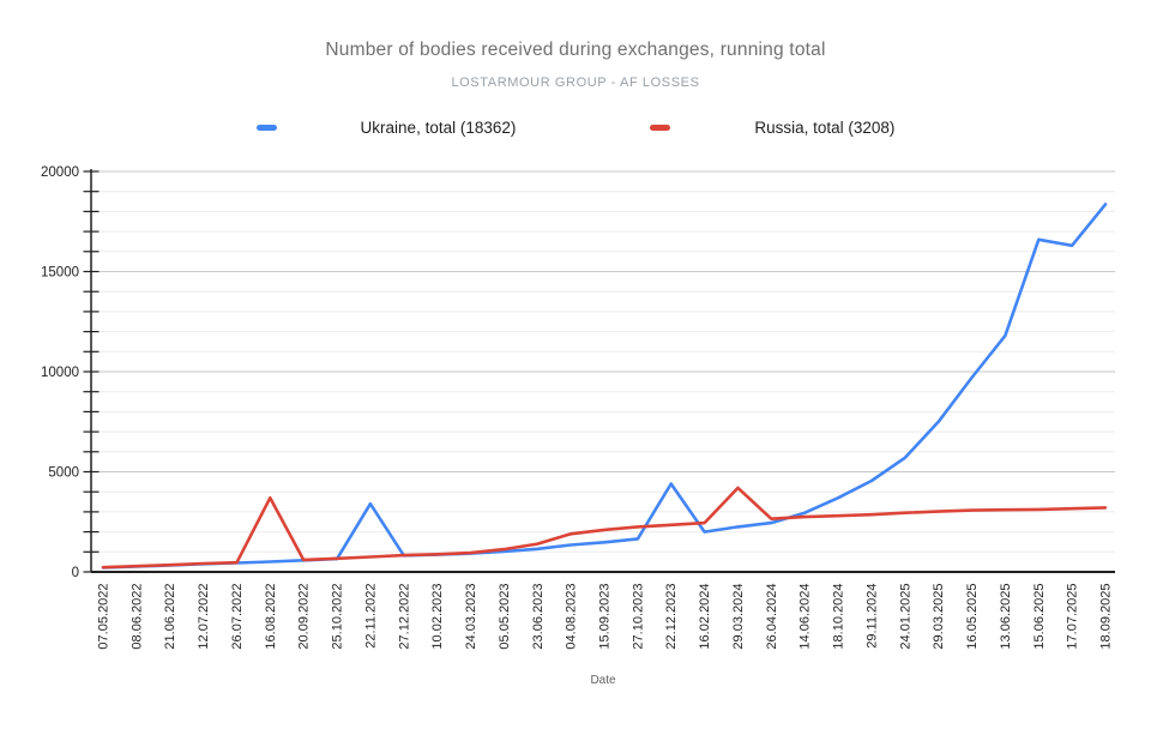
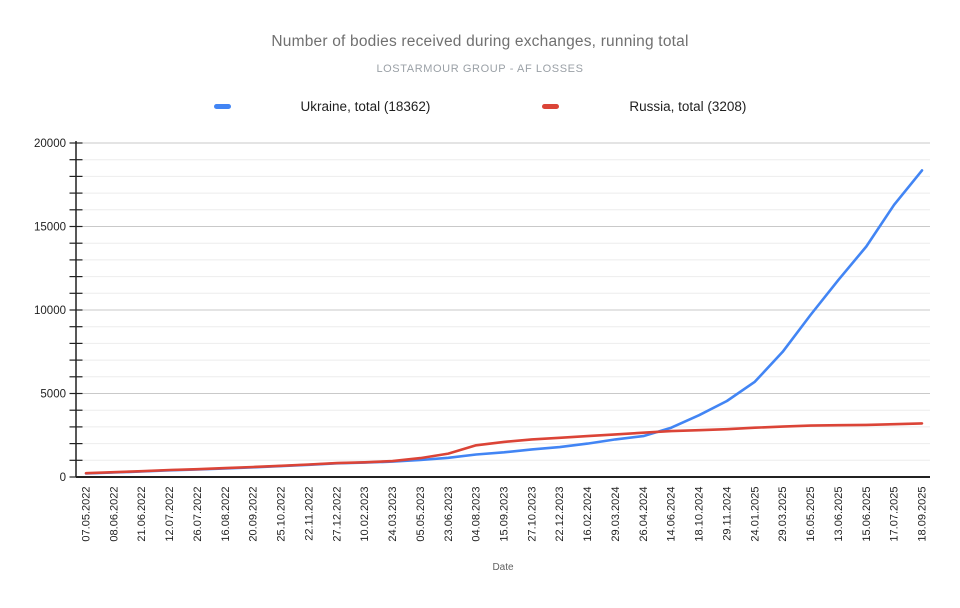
Russia, total (3208)/16.08.2022: 3700 -> 500
Ukraine, total (18362)/22.11.2022: 3400 -> 700
Ukraine, total (18362)/22.12.2023: 4400 -> 1800
Russia, total (3208)/29.03.2024: 4200 -> 2600
Ukraine, total (18362)/15.06.2025: 16600 -> 13800
